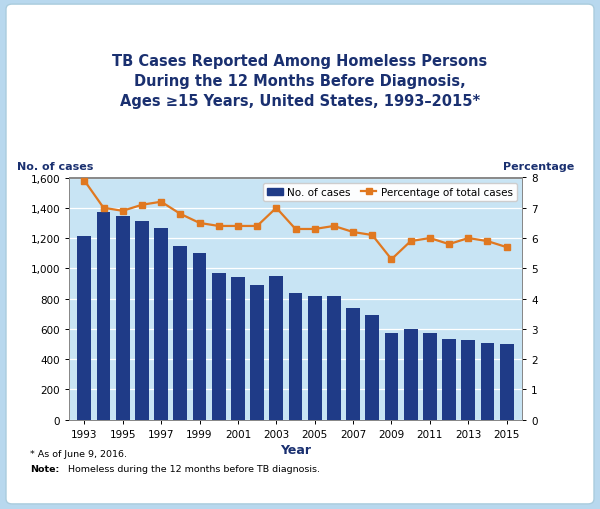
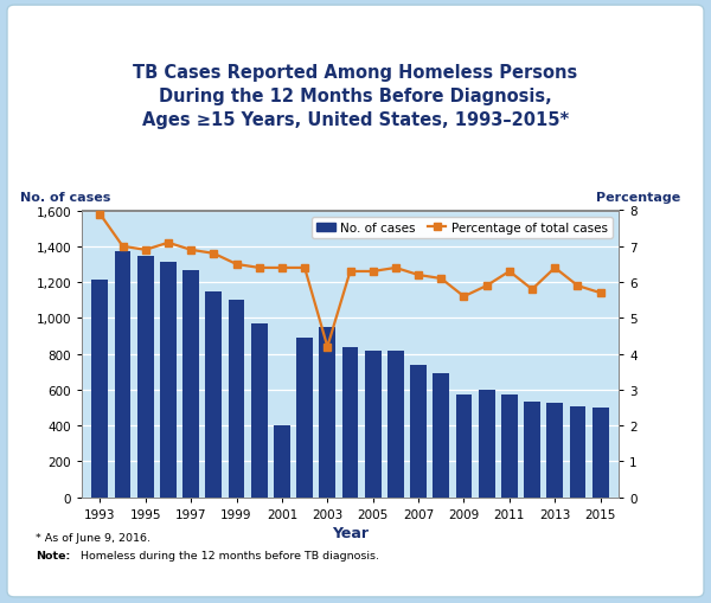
Percentage of total cases/1997: 7.2 -> 6.9
No. of cases/2001: 940 -> 400
Percentage of total cases/2003: 7.0 -> 4.2
Percentage of total cases/2009: 5.3 -> 5.6
Percentage of total cases/2011: 6.0 -> 6.3
Percentage of total cases/2013: 6.0 -> 6.4
